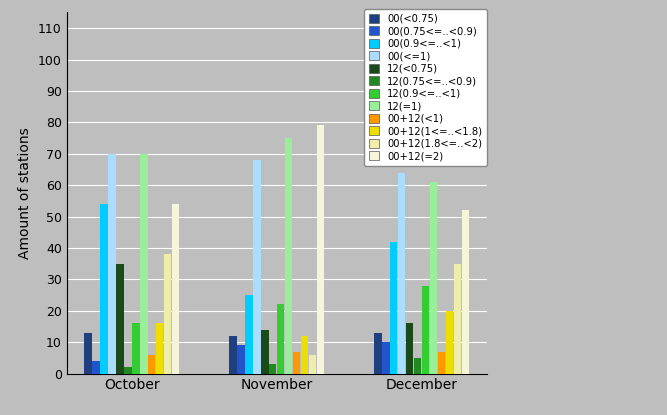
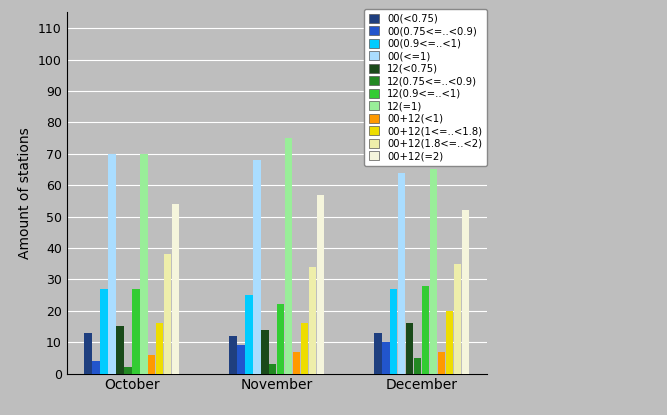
00(0.9<=..<1)/October: 54 -> 27
12(<0.75)/October: 35 -> 15
12(0.9<=..<1)/October: 16 -> 27
00+12(1<=..<1.8)/November: 12 -> 16
00+12(1.8<=..<2)/November: 6 -> 34
00+12(=2)/November: 79 -> 57
00(0.9<=..<1)/December: 42 -> 27
12(=1)/December: 61 -> 65
